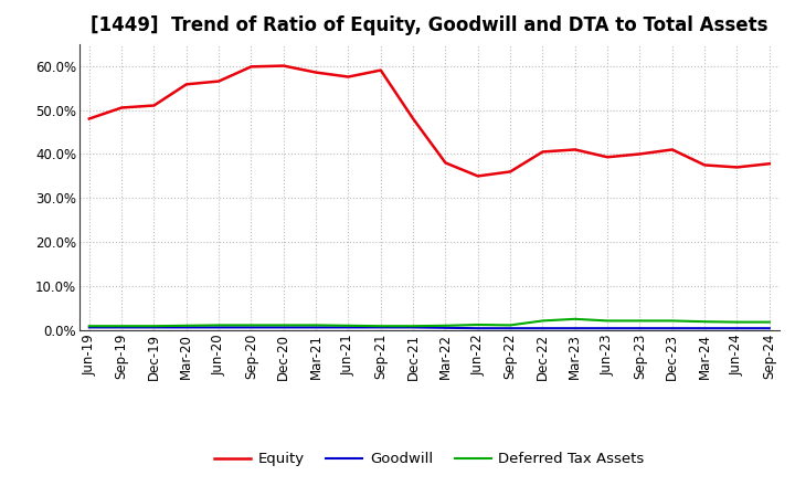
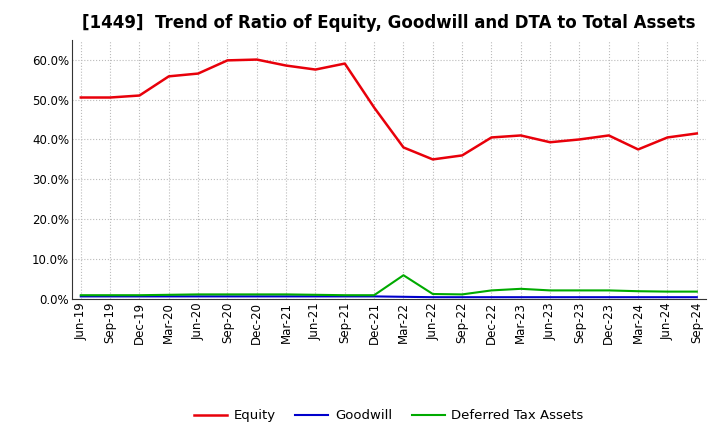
Equity/Jun-19: 48.0% -> 50.5%
Deferred Tax Assets/Mar-22: 1.1% -> 6.0%
Equity/Jun-24: 37.0% -> 40.5%
Equity/Sep-24: 37.8% -> 41.5%
